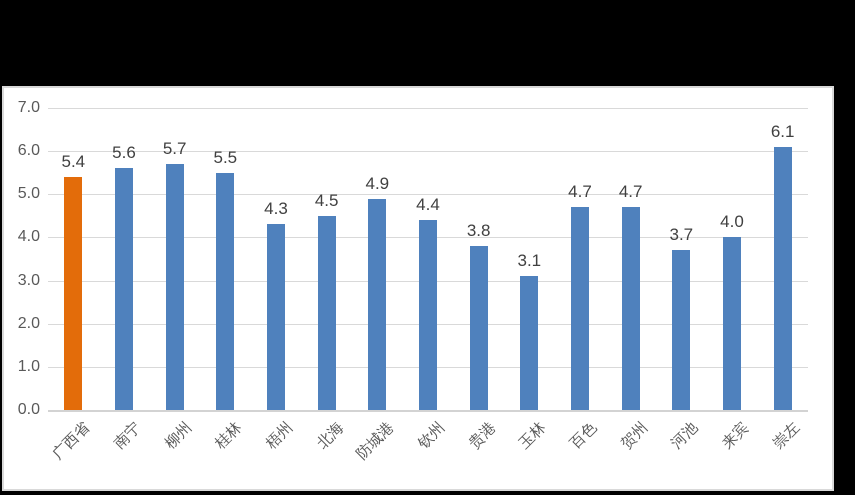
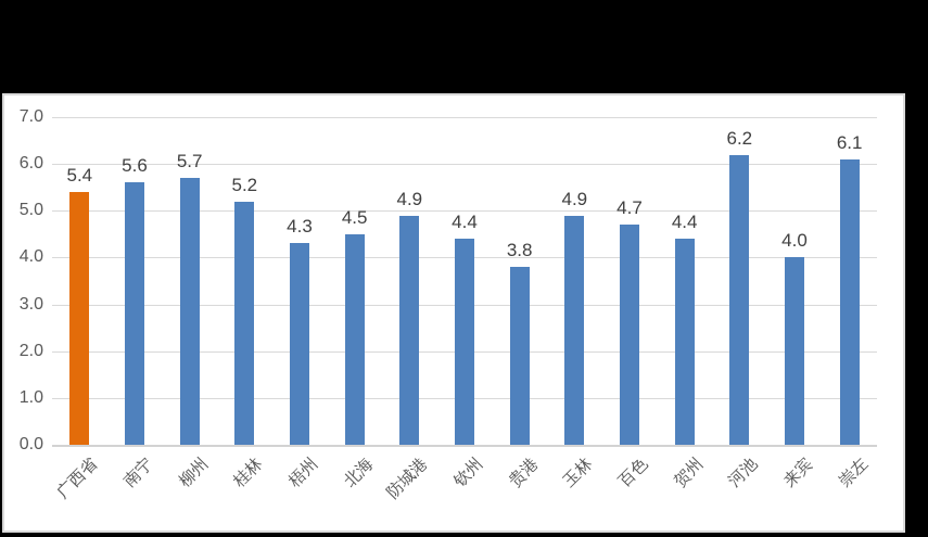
桂林: 5.5 -> 5.2
玉林: 3.1 -> 4.9
贺州: 4.7 -> 4.4
河池: 3.7 -> 6.2
